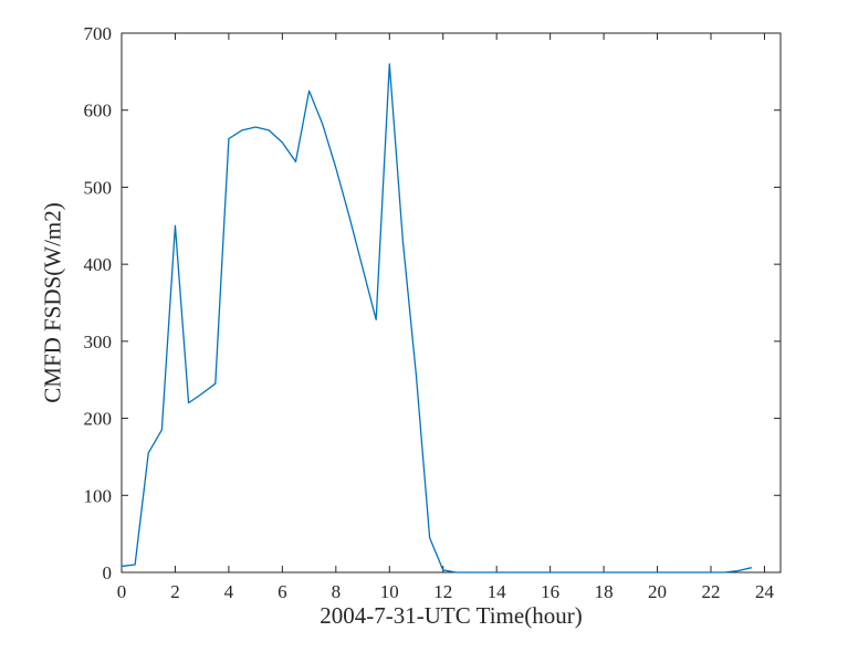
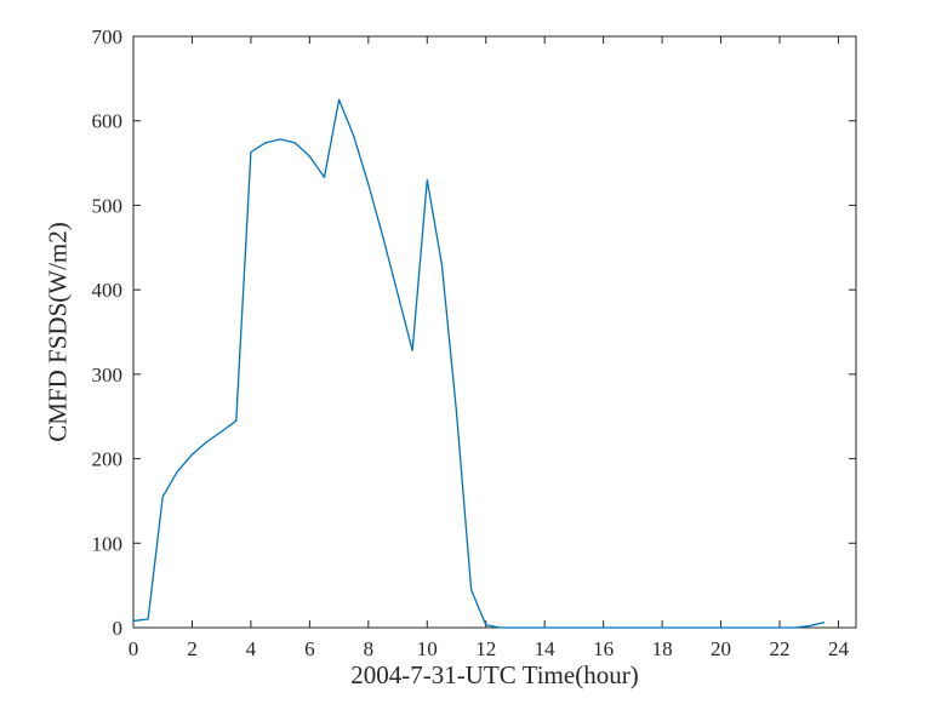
2: 450 -> 200
10: 660 -> 530
